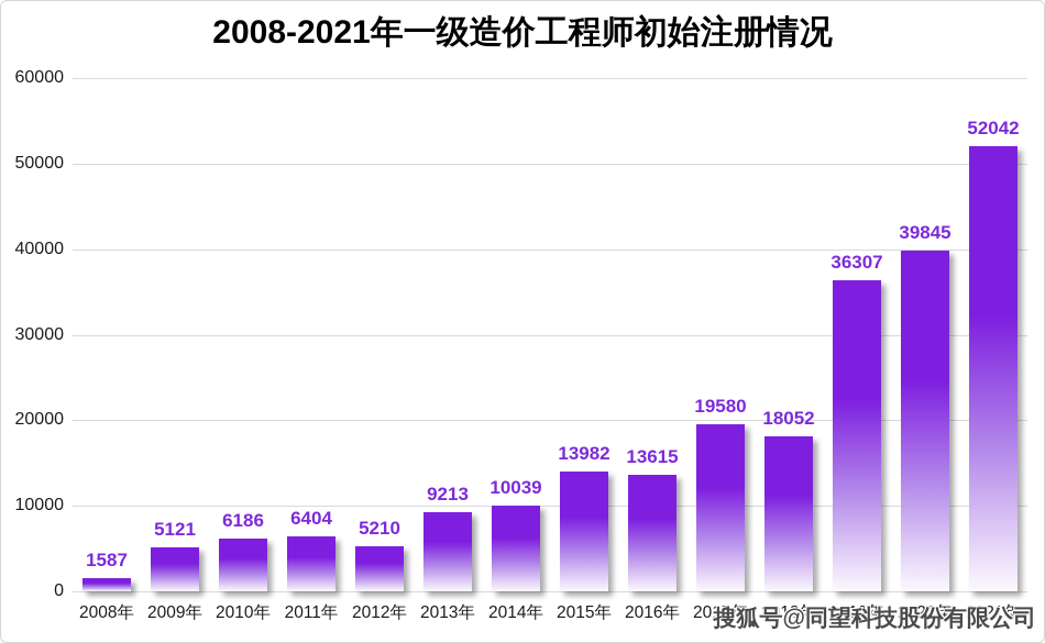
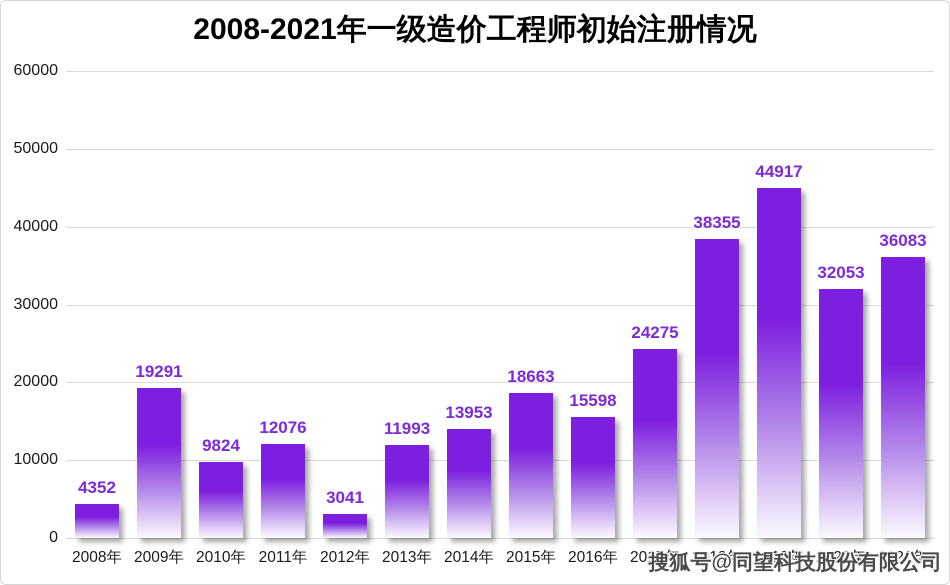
2008年: 1587 -> 4352
2009年: 5121 -> 19291
2010年: 6186 -> 9824
2011年: 6404 -> 12076
2012年: 5210 -> 3041
2013年: 9213 -> 11993
2014年: 10039 -> 13953
2015年: 13982 -> 18663
2016年: 13615 -> 15598
2017年: 19580 -> 24275
2018年: 18052 -> 38355
2019年: 36307 -> 44917
2020年: 39845 -> 32053
2021年: 52042 -> 36083
